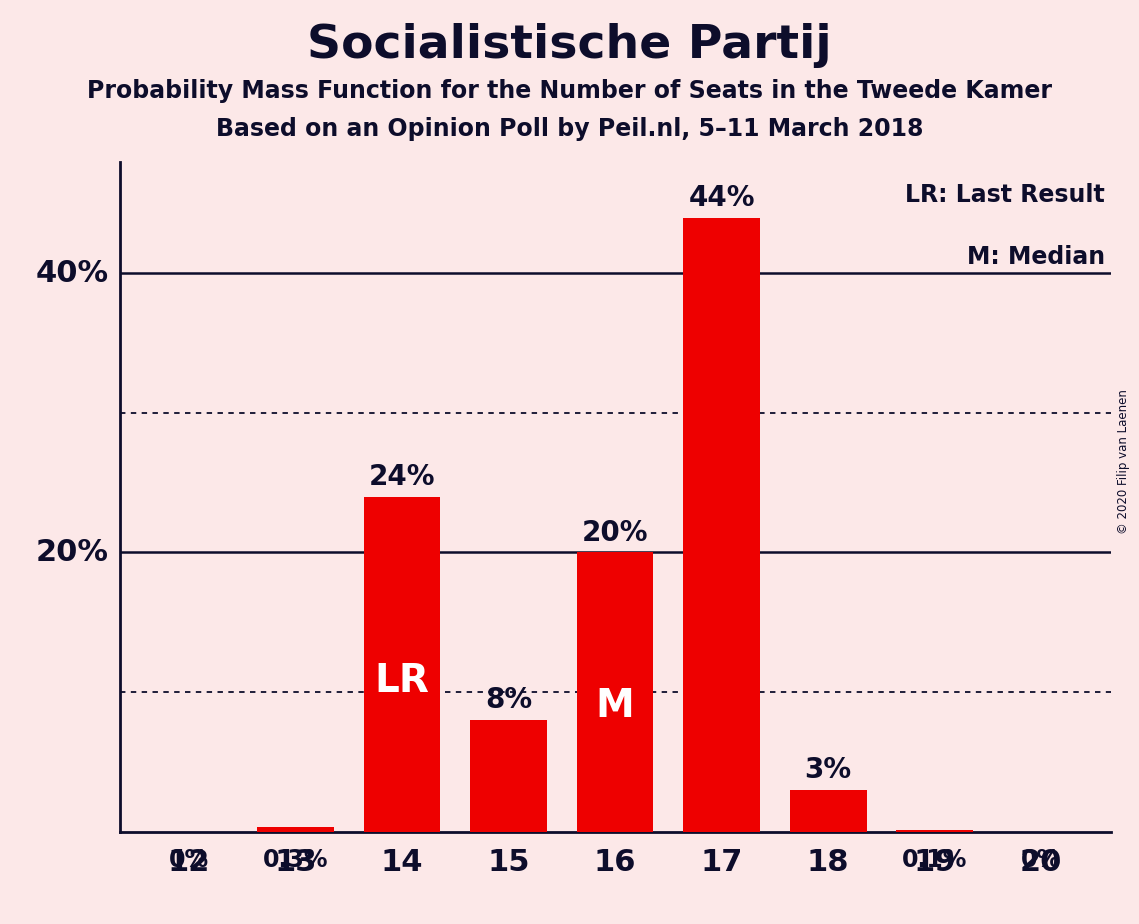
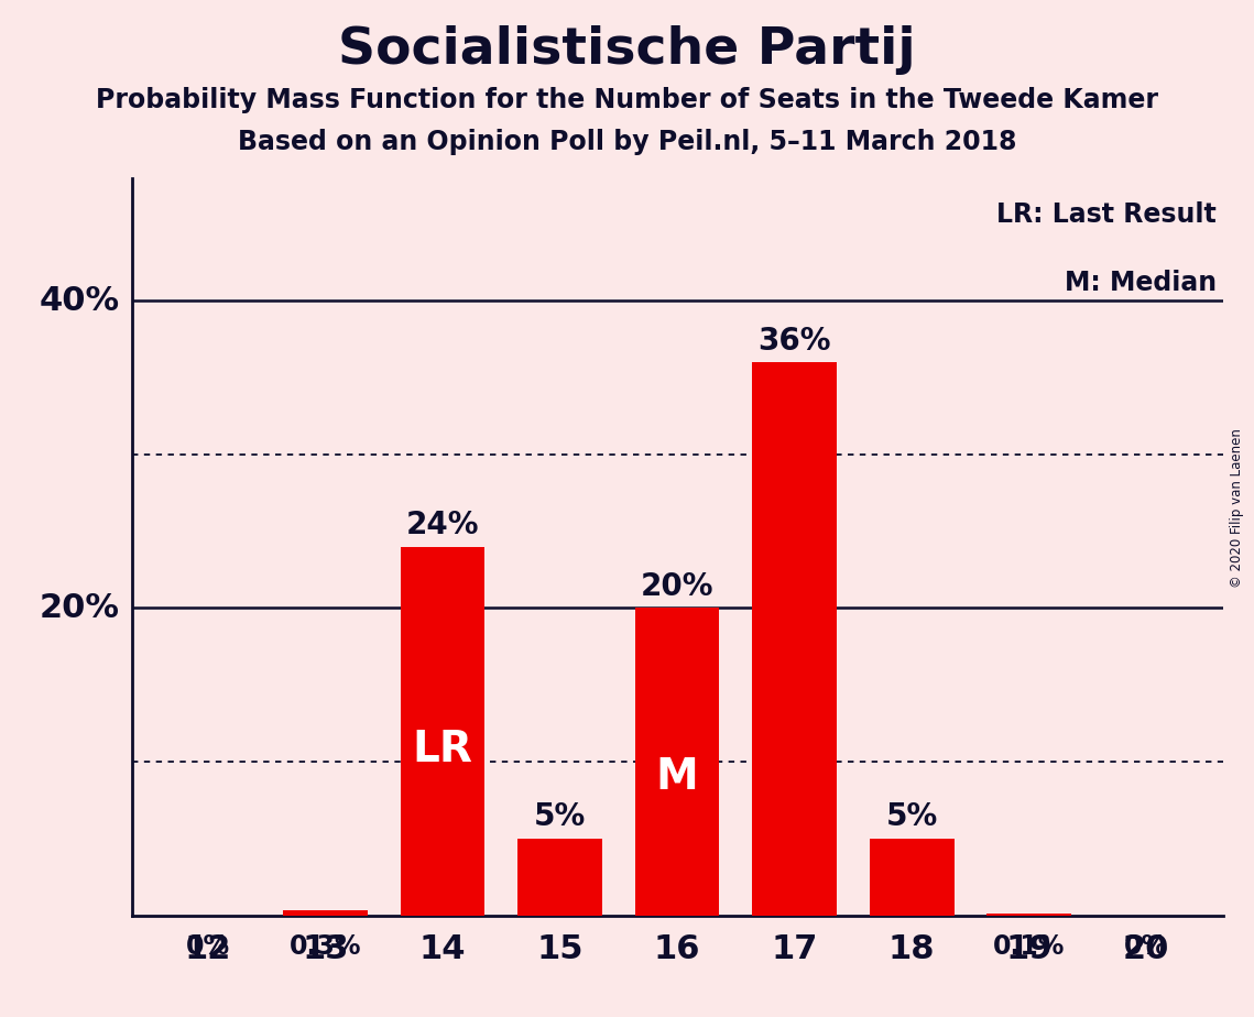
15: 8% -> 5%
17: 44% -> 36%
18: 3% -> 5%
